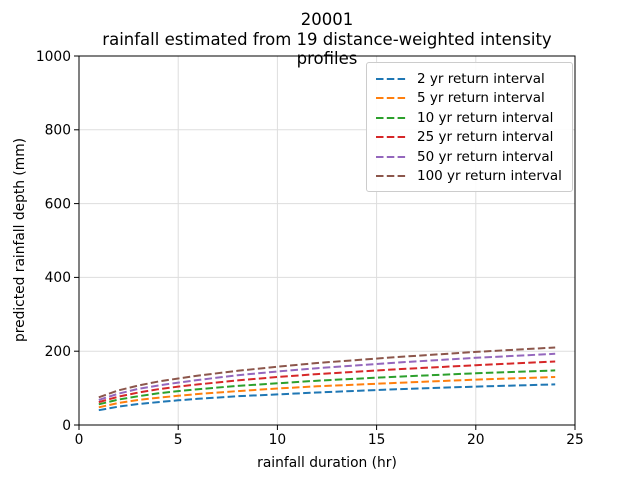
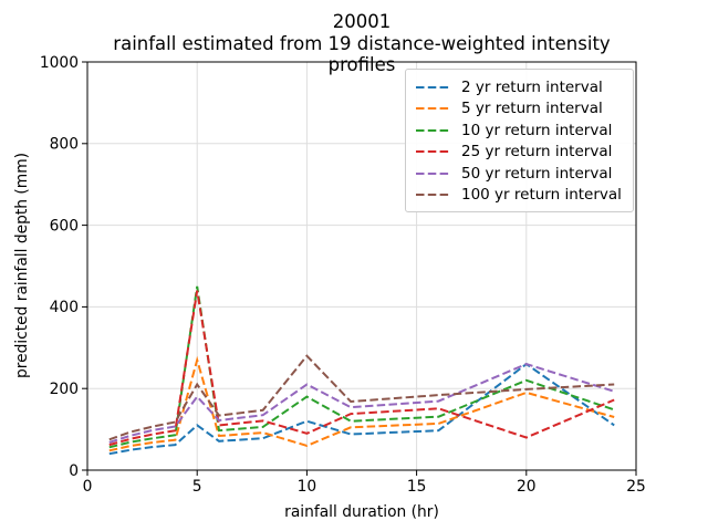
2 yr return interval/5: 70 -> 110
5 yr return interval/5: 80 -> 270
10 yr return interval/5: 90 -> 450
25 yr return interval/5: 100 -> 440
50 yr return interval/5: 120 -> 180
100 yr return interval/5: 130 -> 210
2 yr return interval/10: 80 -> 120
5 yr return interval/10: 100 -> 60
10 yr return interval/10: 110 -> 180
25 yr return interval/10: 130 -> 90
50 yr return interval/10: 140 -> 210
100 yr return interval/10: 160 -> 280
2 yr return interval/20: 100 -> 260
5 yr return interval/20: 120 -> 190
10 yr return interval/20: 140 -> 220
25 yr return interval/20: 160 -> 80
50 yr return interval/20: 180 -> 260
